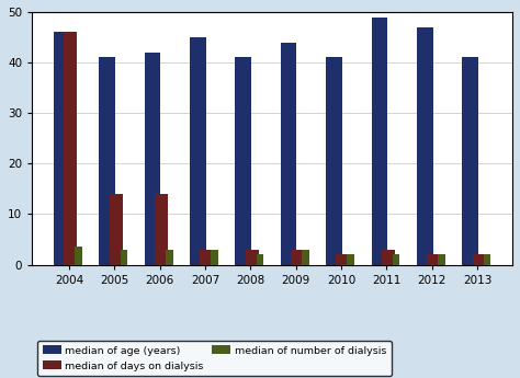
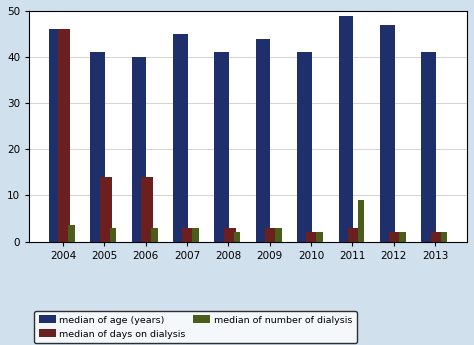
median of age (years)/2006: 42 -> 40
median of number of dialysis/2011: 2.0 -> 9.0
